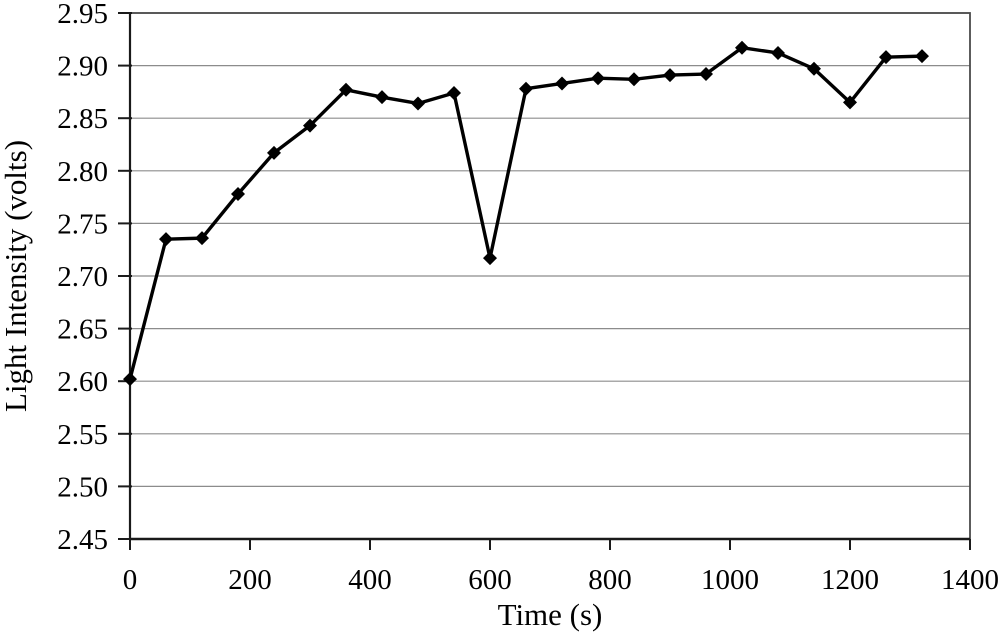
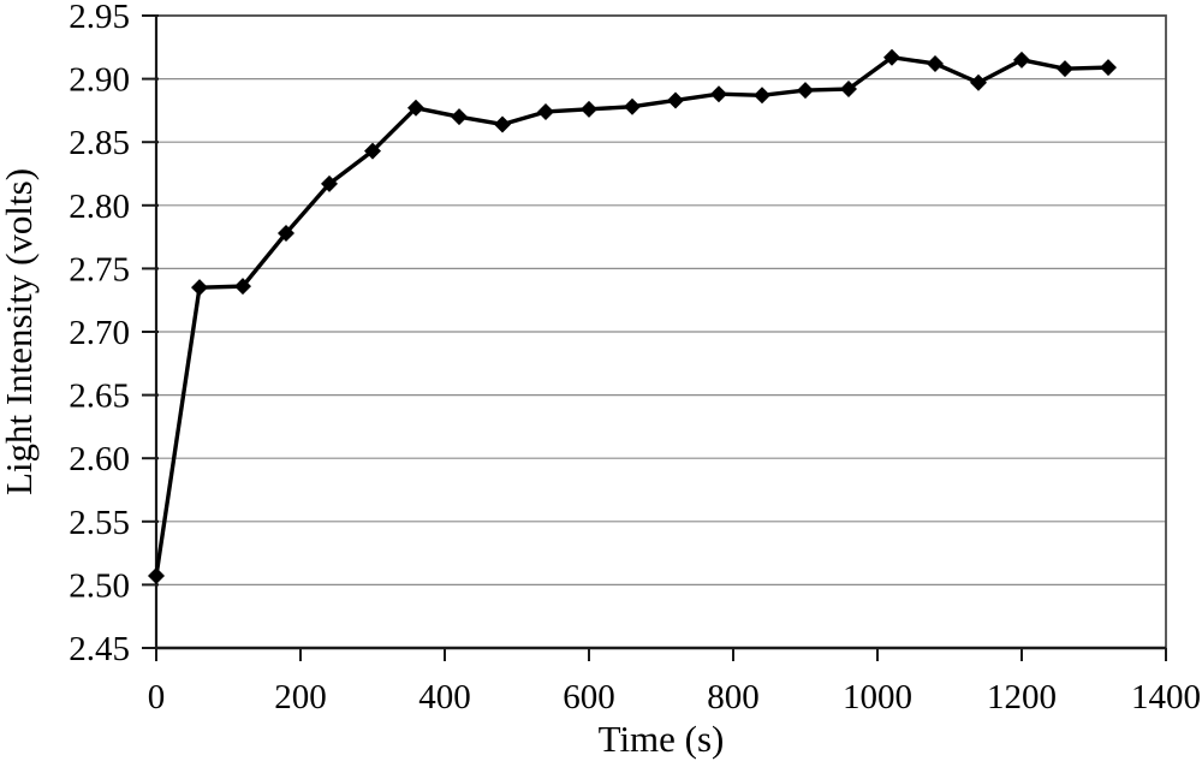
0: 2.602 -> 2.507
600: 2.717 -> 2.876
1200: 2.865 -> 2.915
